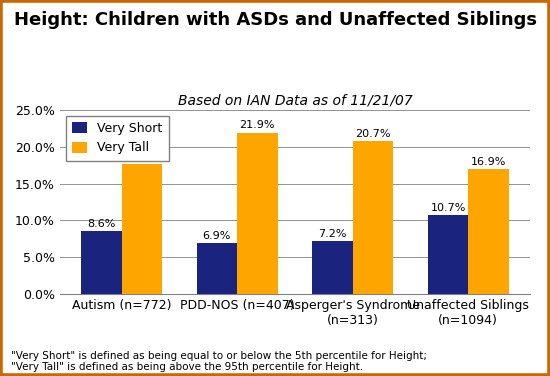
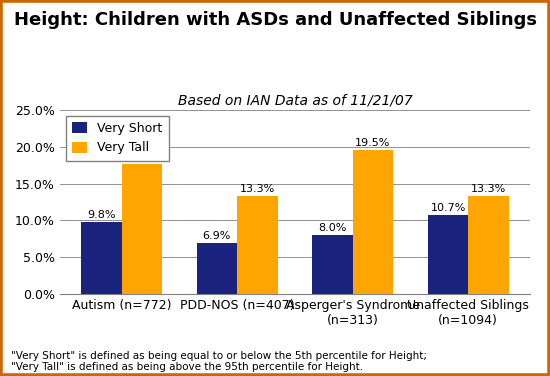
Very Short/Autism (n=772): 8.6% -> 9.8%
Very Tall/PDD-NOS (n=407): 21.9% -> 13.3%
Very Short/Asperger's Syndrome (n=313): 7.2% -> 8.0%
Very Tall/Asperger's Syndrome (n=313): 20.7% -> 19.5%
Very Tall/Unaffected Siblings (n=1094): 16.9% -> 13.3%
